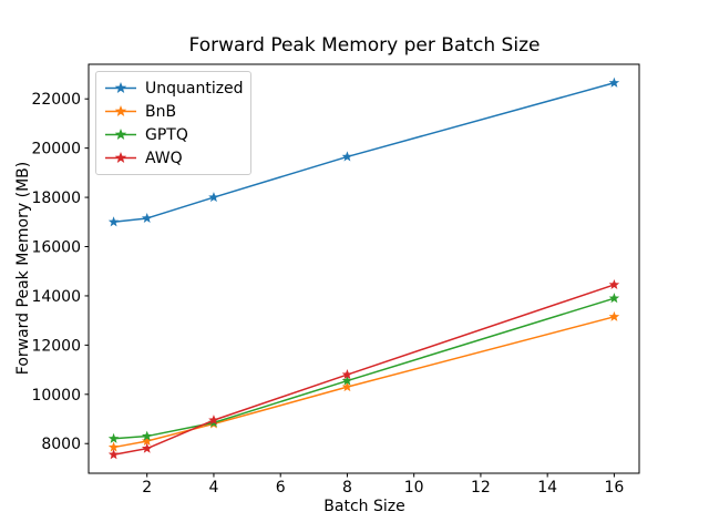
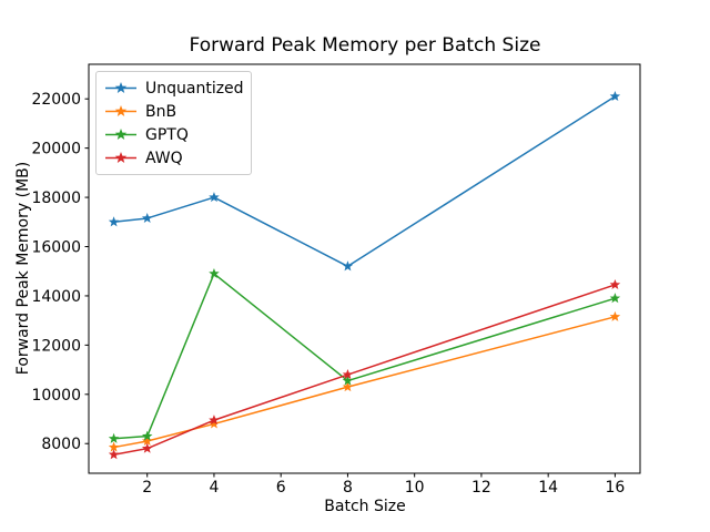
GPTQ/4: 8800 -> 14900
Unquantized/8: 19600 -> 15200
Unquantized/16: 22600 -> 22100
